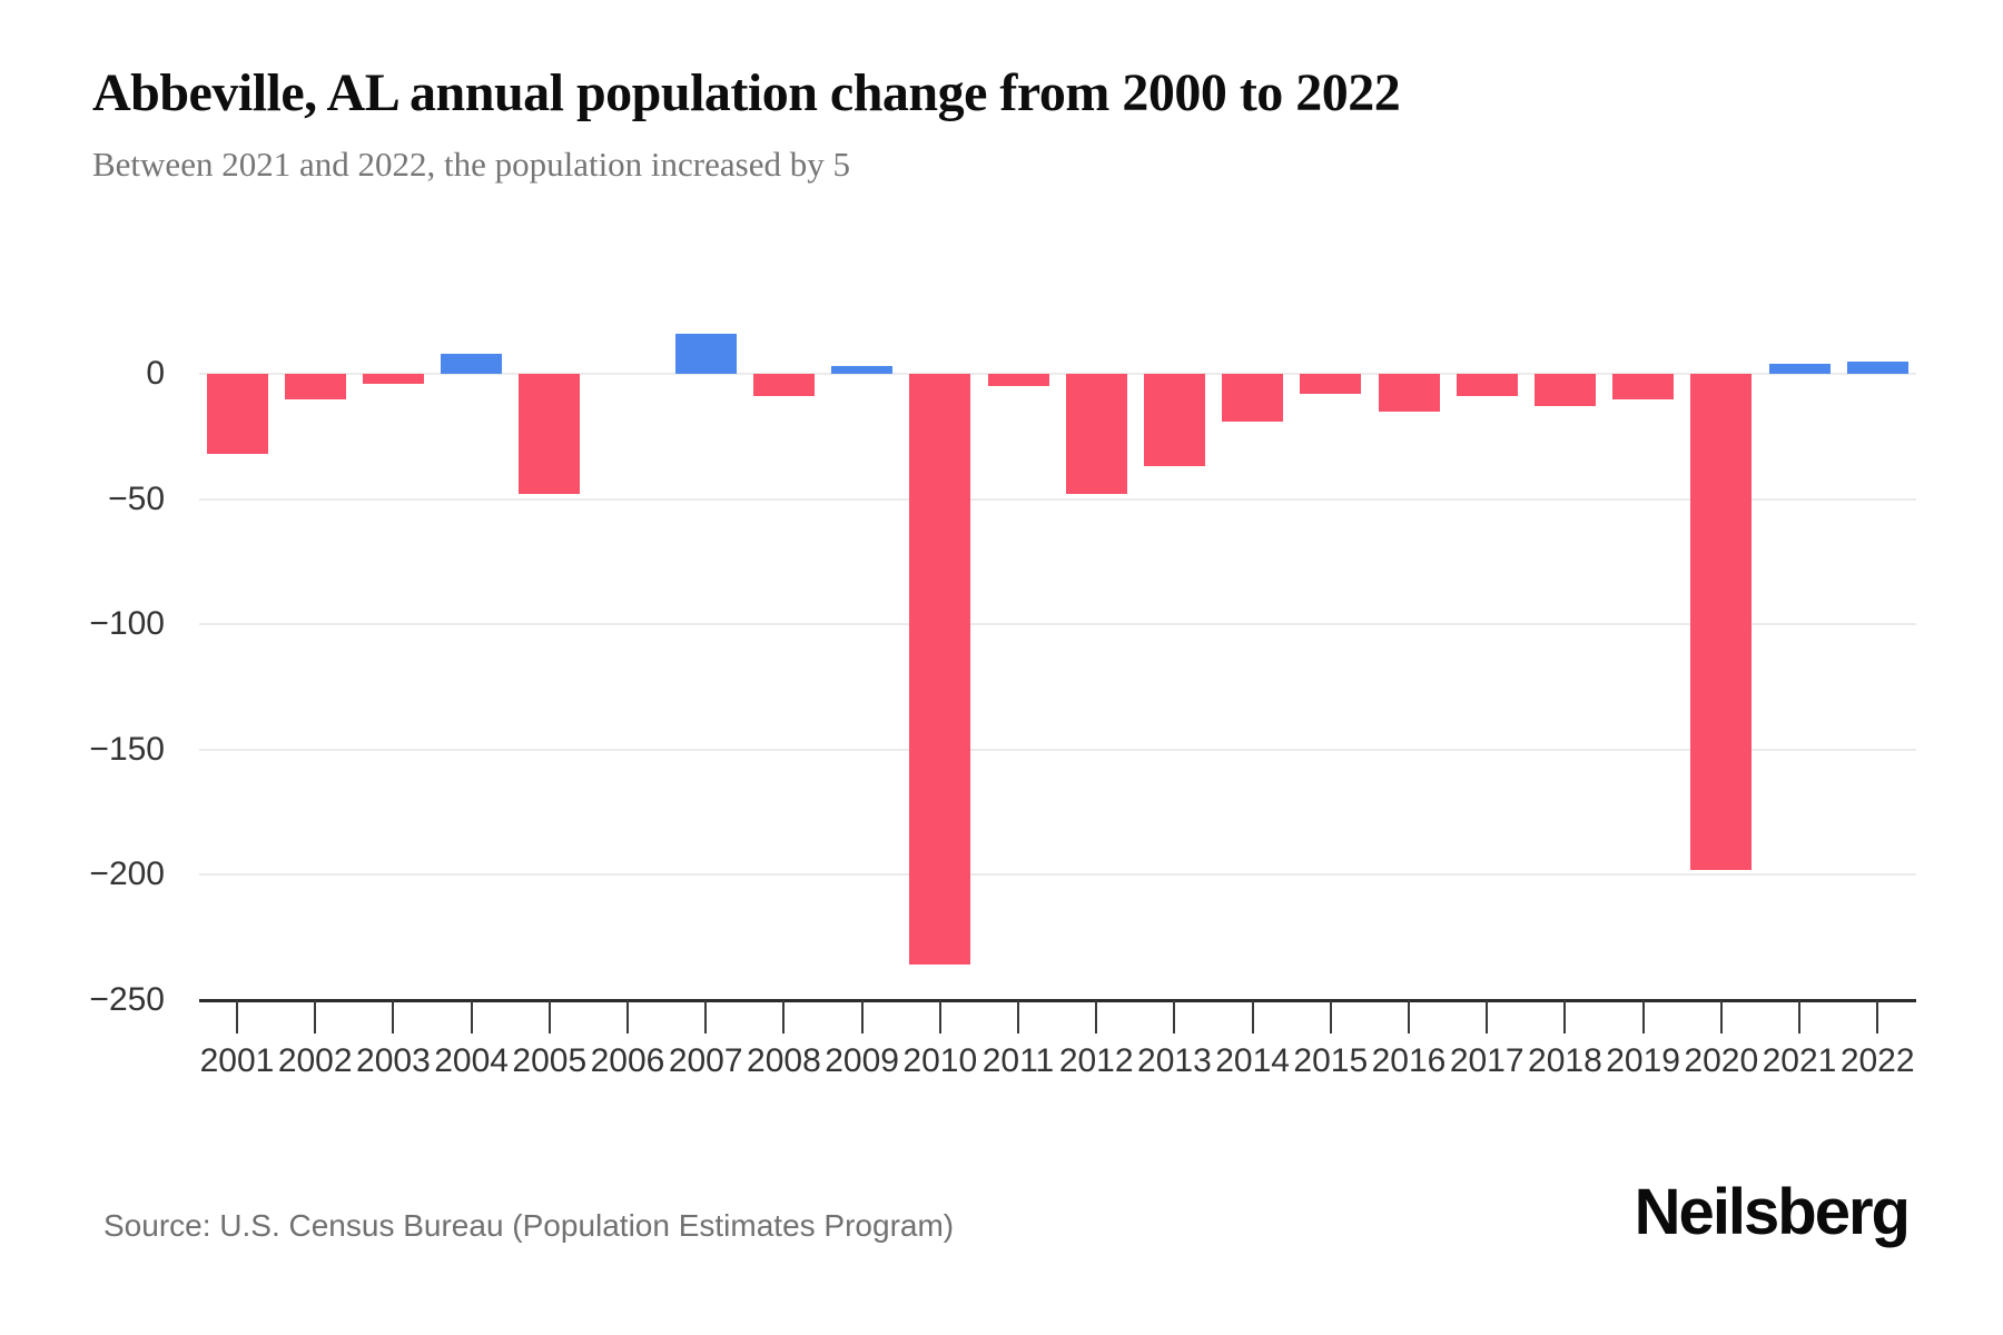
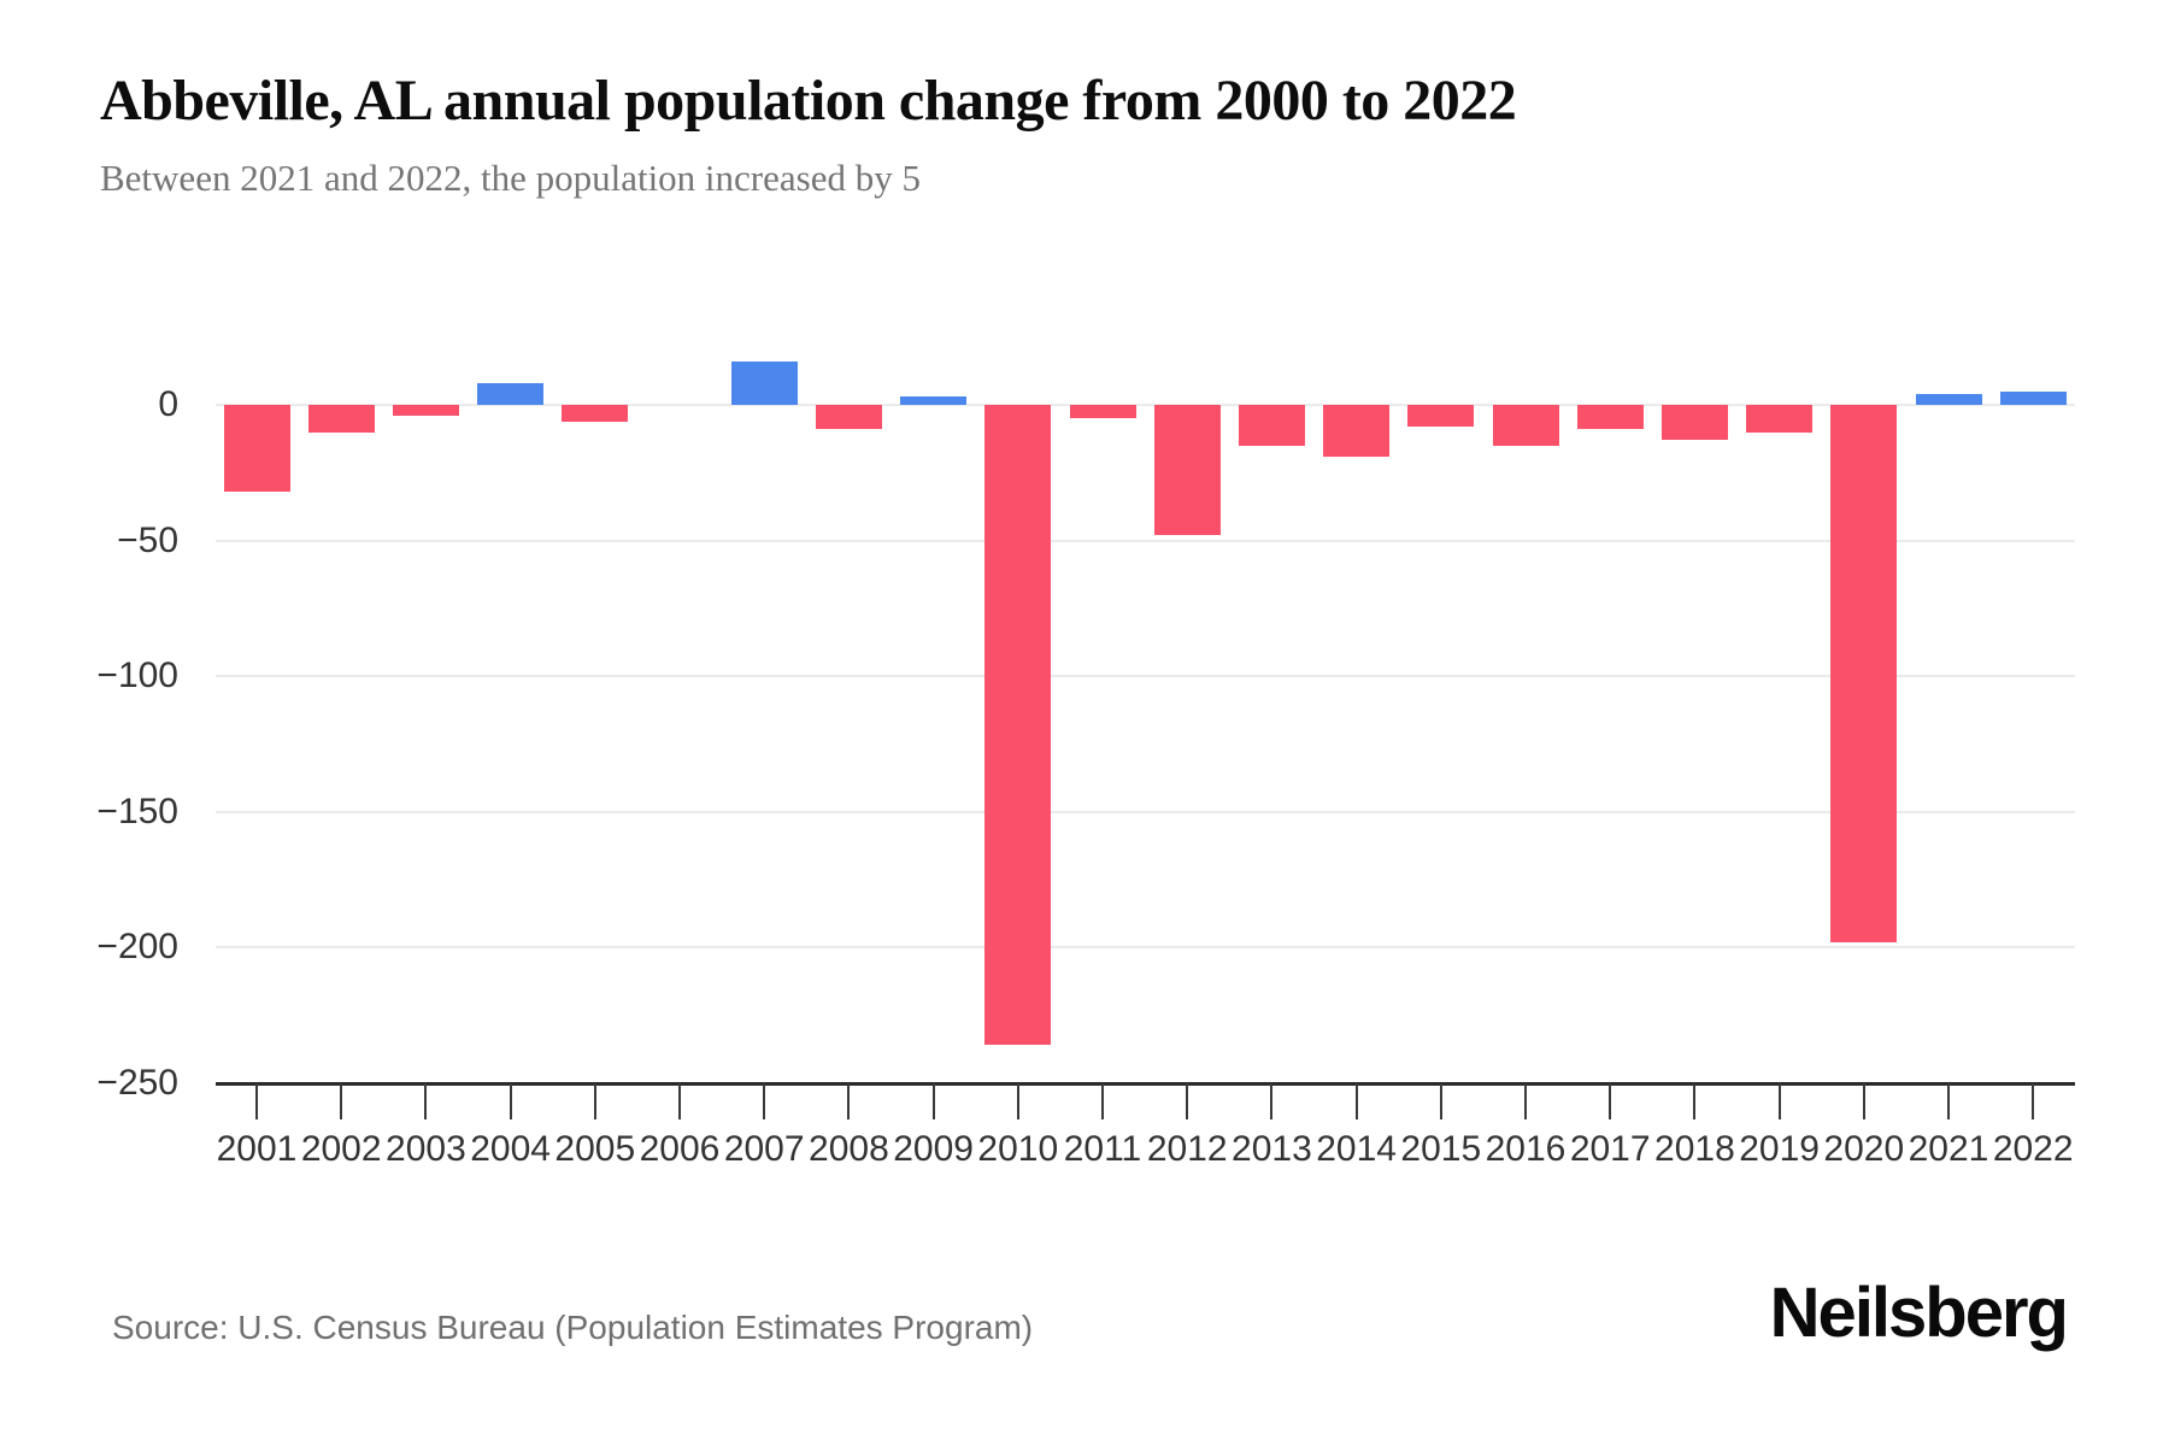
2005: -48 -> -6
2013: -37 -> -15
